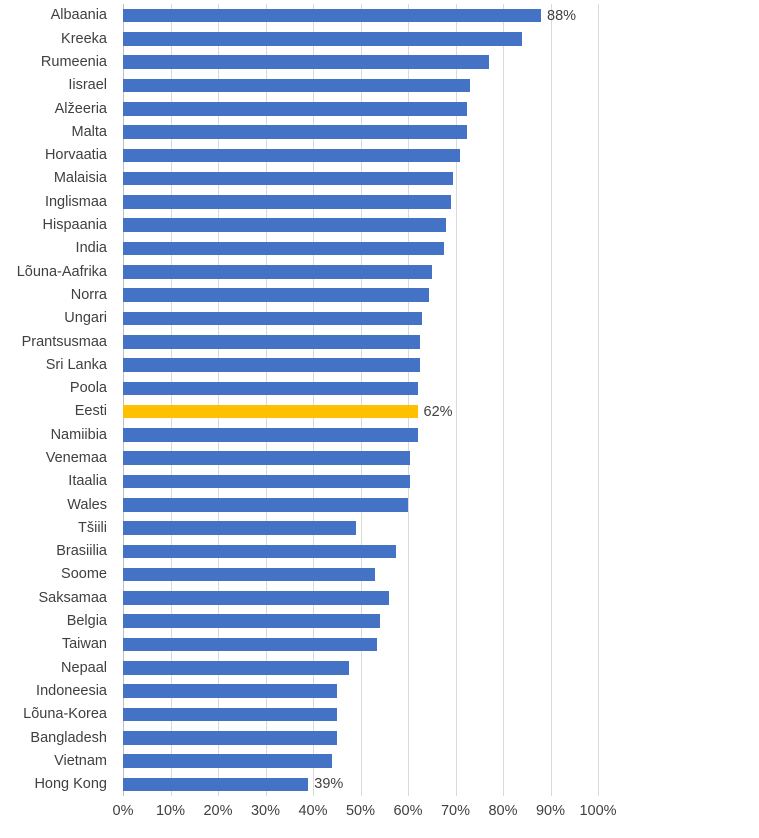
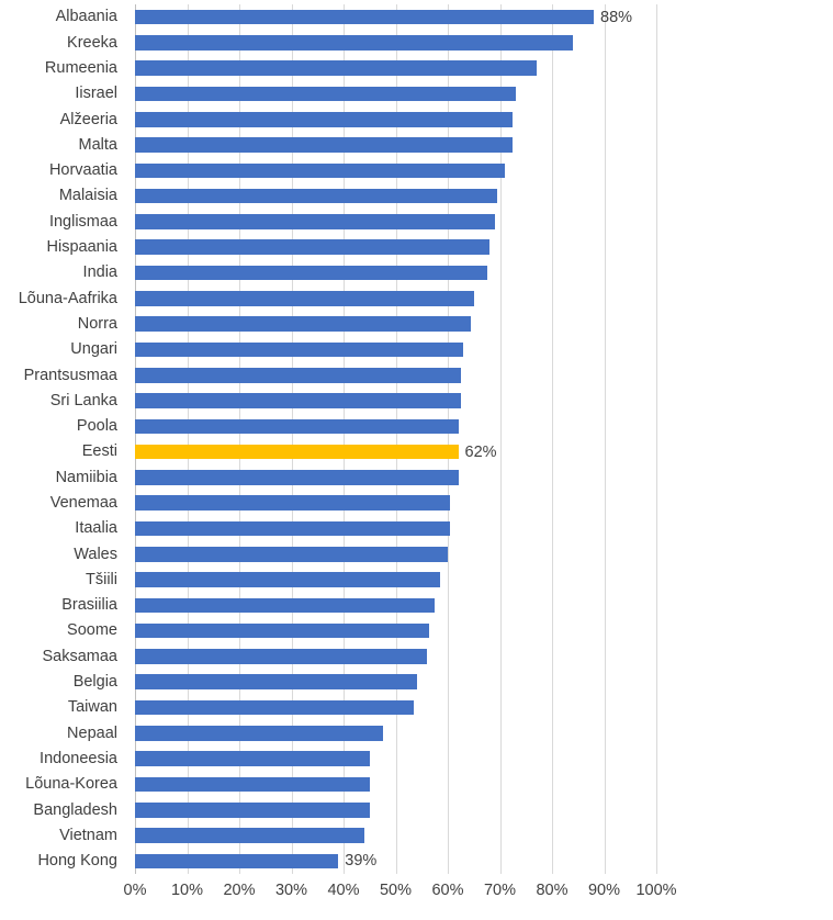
Tšiili: 49% -> 58%
Soome: 53% -> 56%
